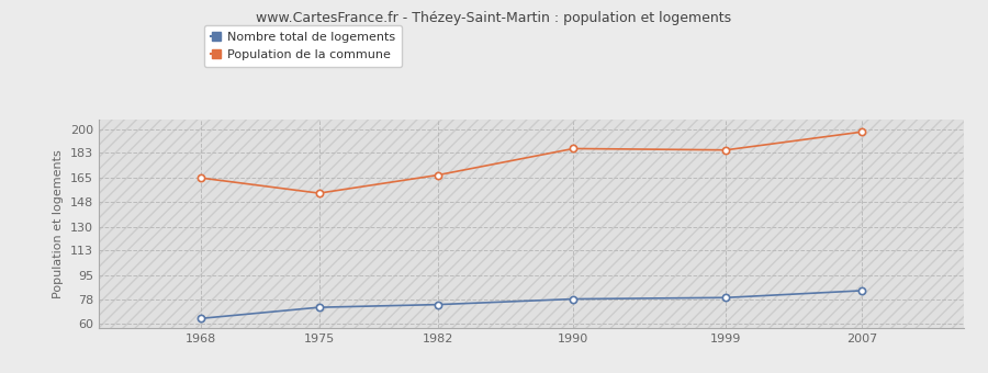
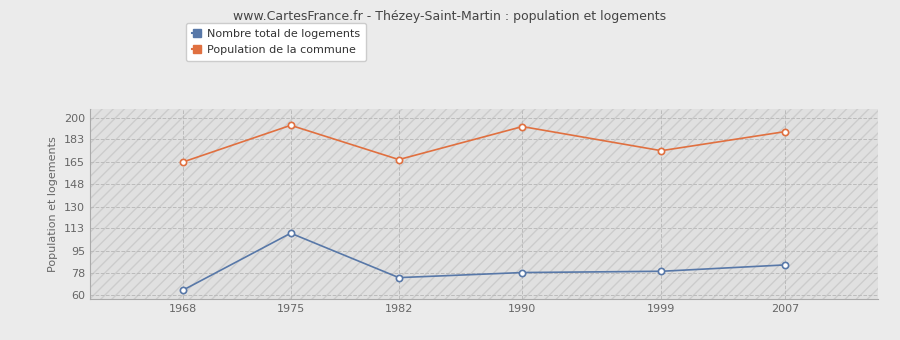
Nombre total de logements/1975: 72 -> 109
Population de la commune/1975: 154 -> 194
Population de la commune/1990: 186 -> 193
Population de la commune/1999: 185 -> 174
Population de la commune/2007: 198 -> 189
